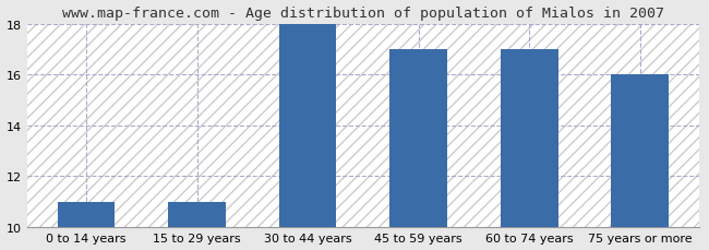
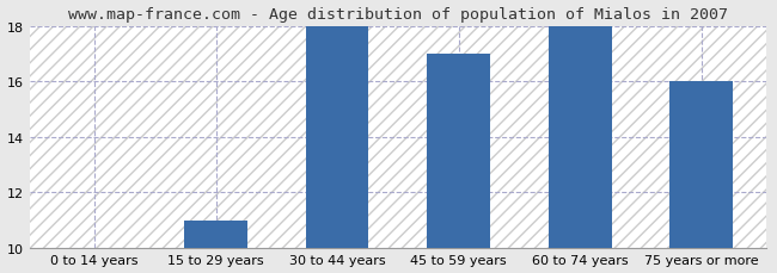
0 to 14 years: 11 -> 10
60 to 74 years: 17 -> 18
